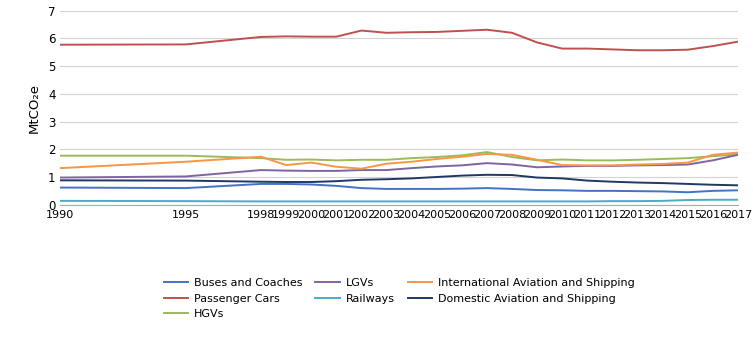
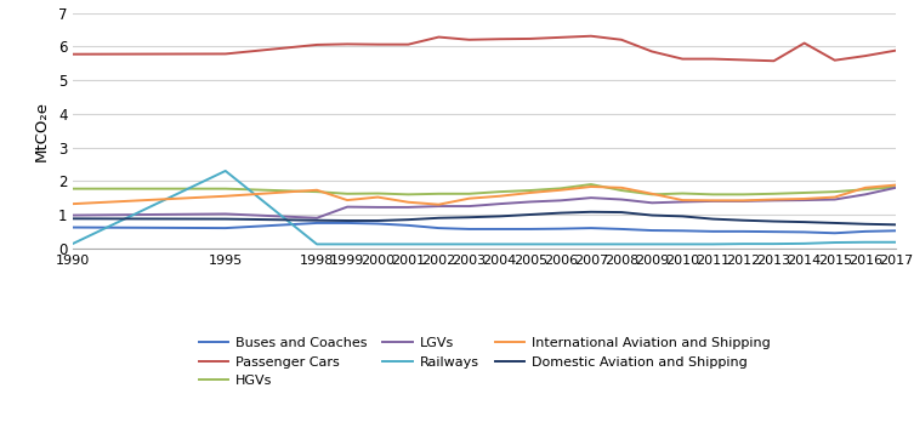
Railways/1995: 0.13 -> 2.30
LGVs/1998: 1.25 -> 0.90
Passenger Cars/2014: 5.57 -> 6.10
